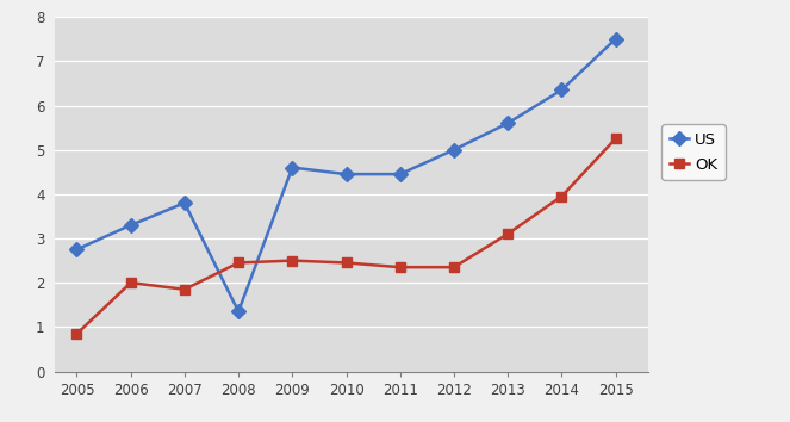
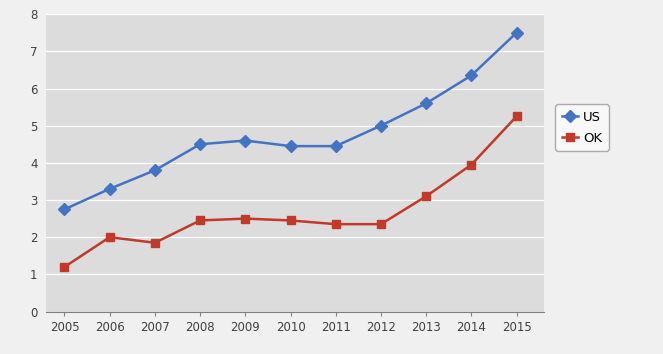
OK/2005: 0.85 -> 1.20
US/2008: 1.35 -> 4.50
